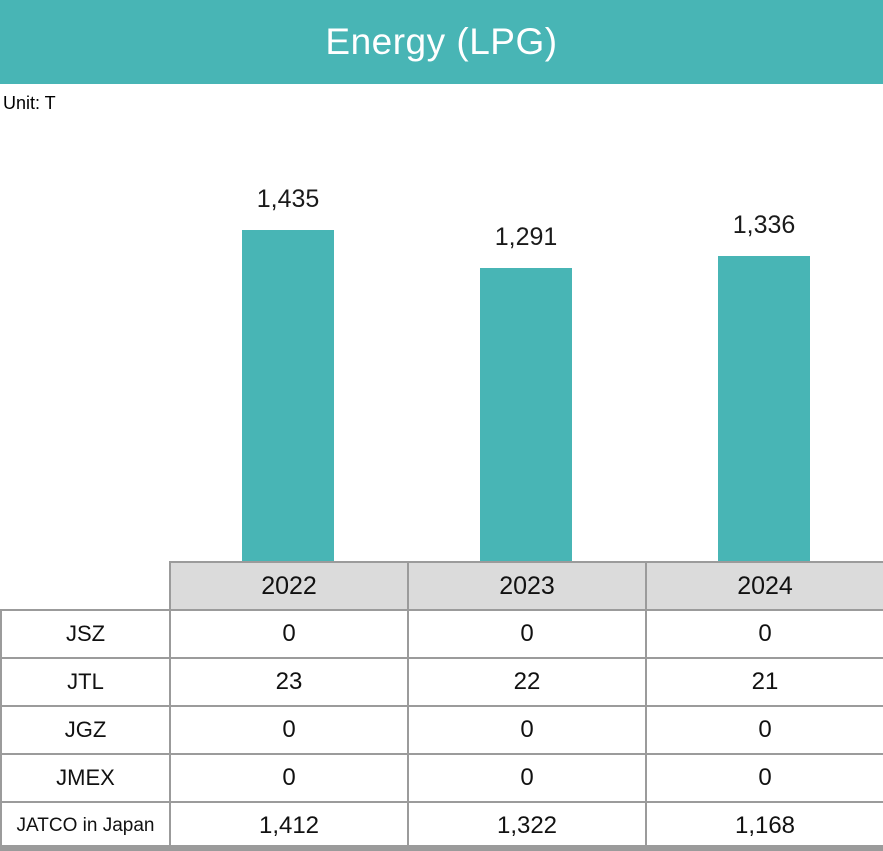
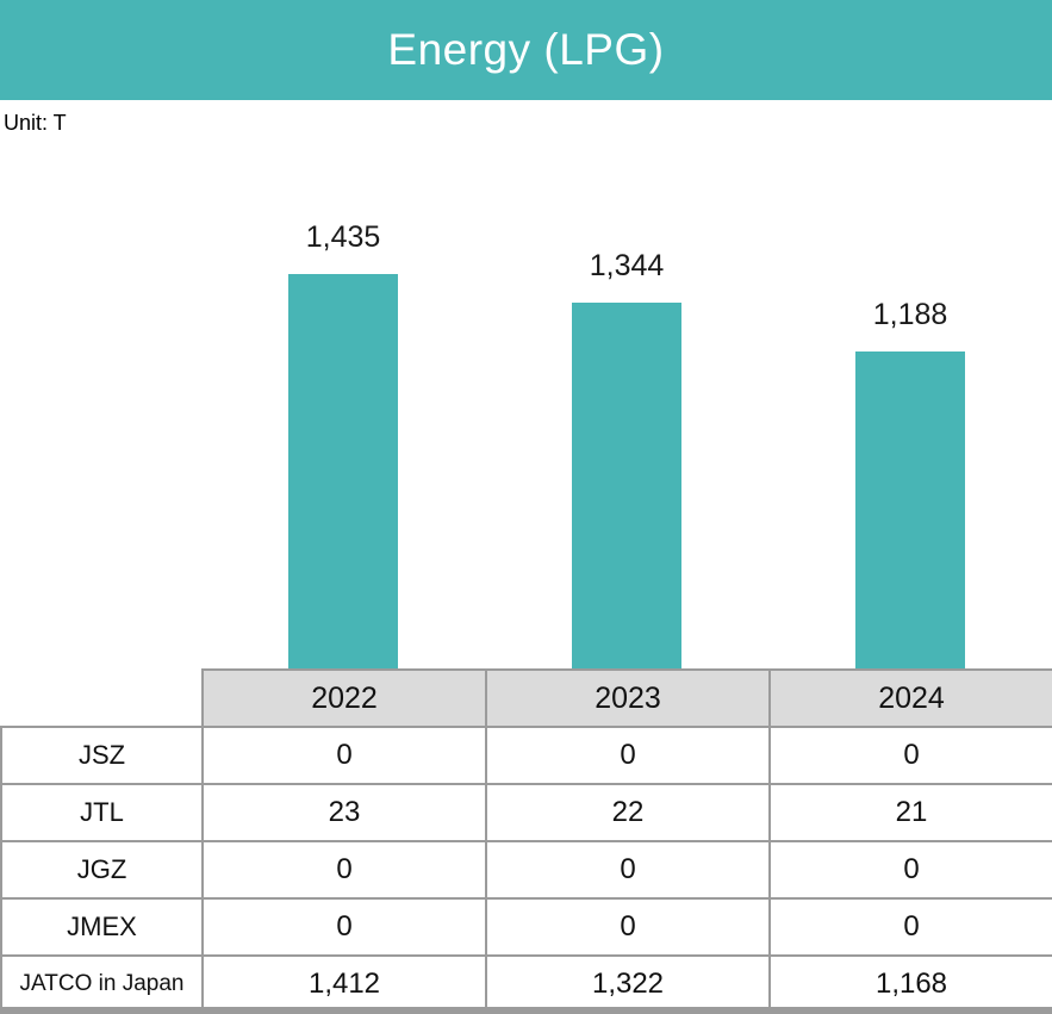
2023: 1,291 -> 1,344
2024: 1,336 -> 1,188
